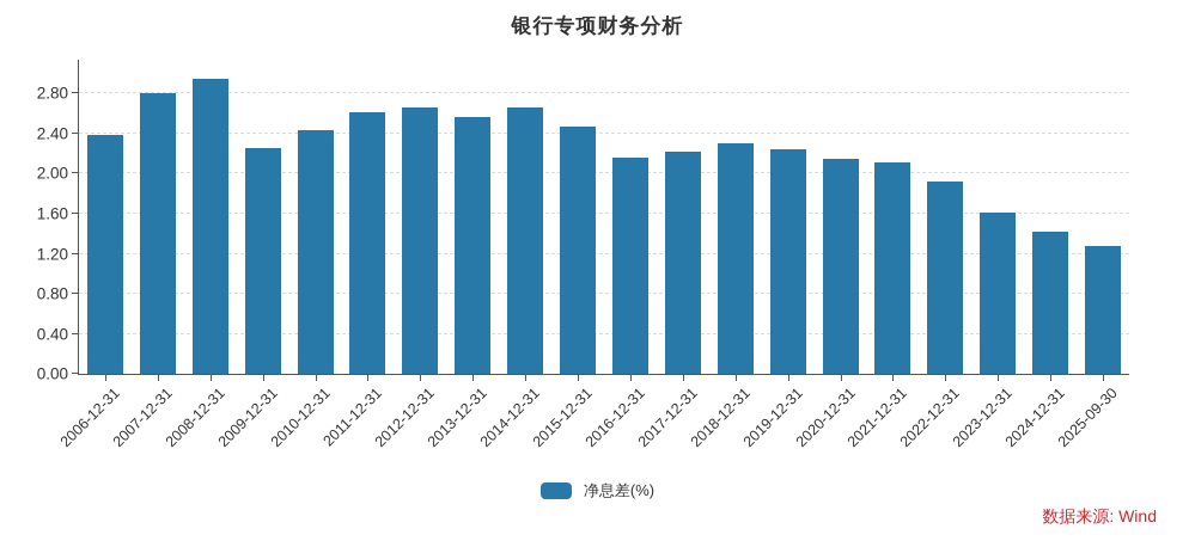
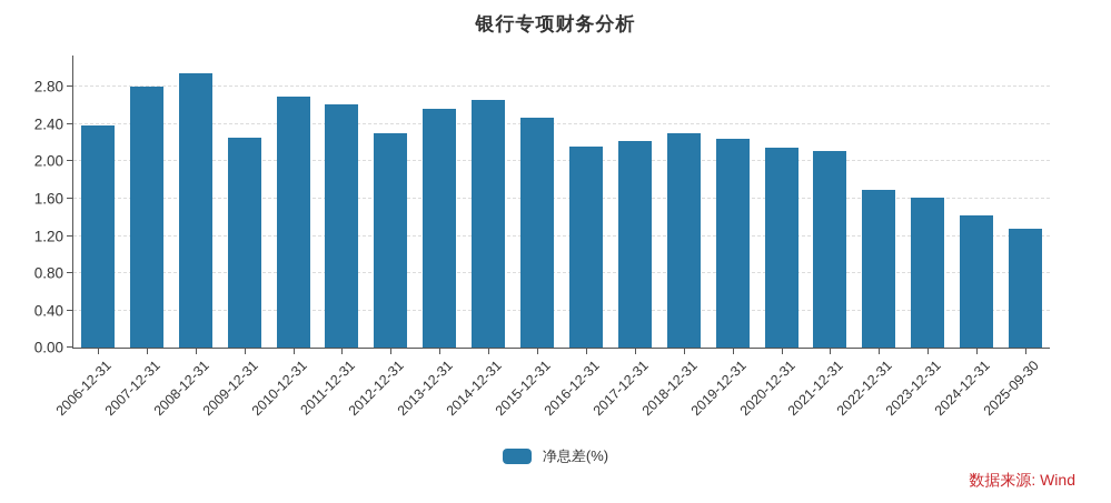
2010-12-31: 2.4 -> 2.7
2012-12-31: 2.7 -> 2.3
2022-12-31: 1.9 -> 1.7
